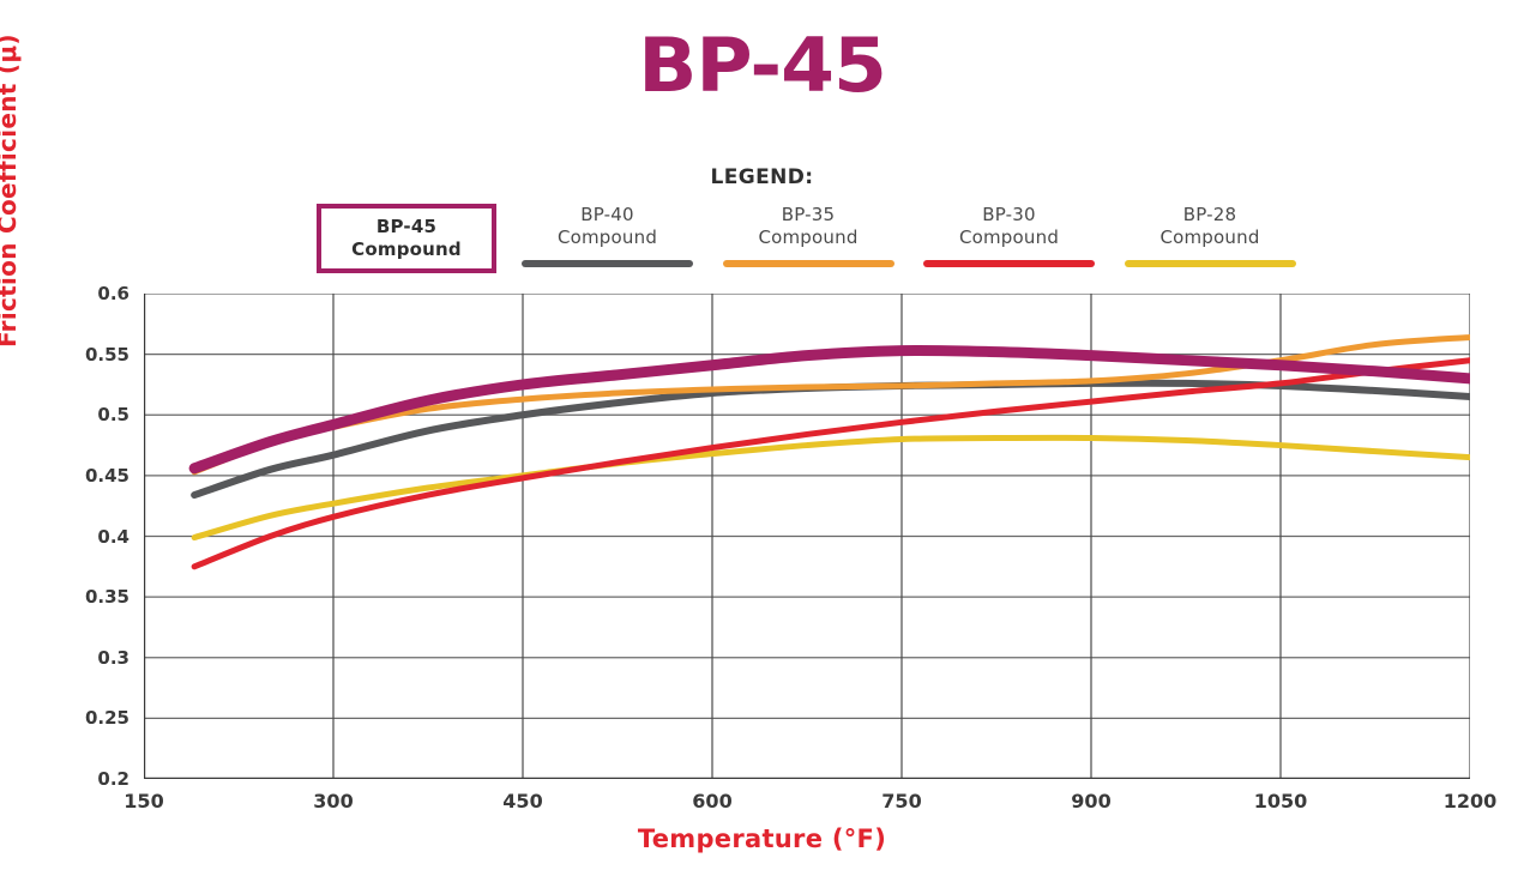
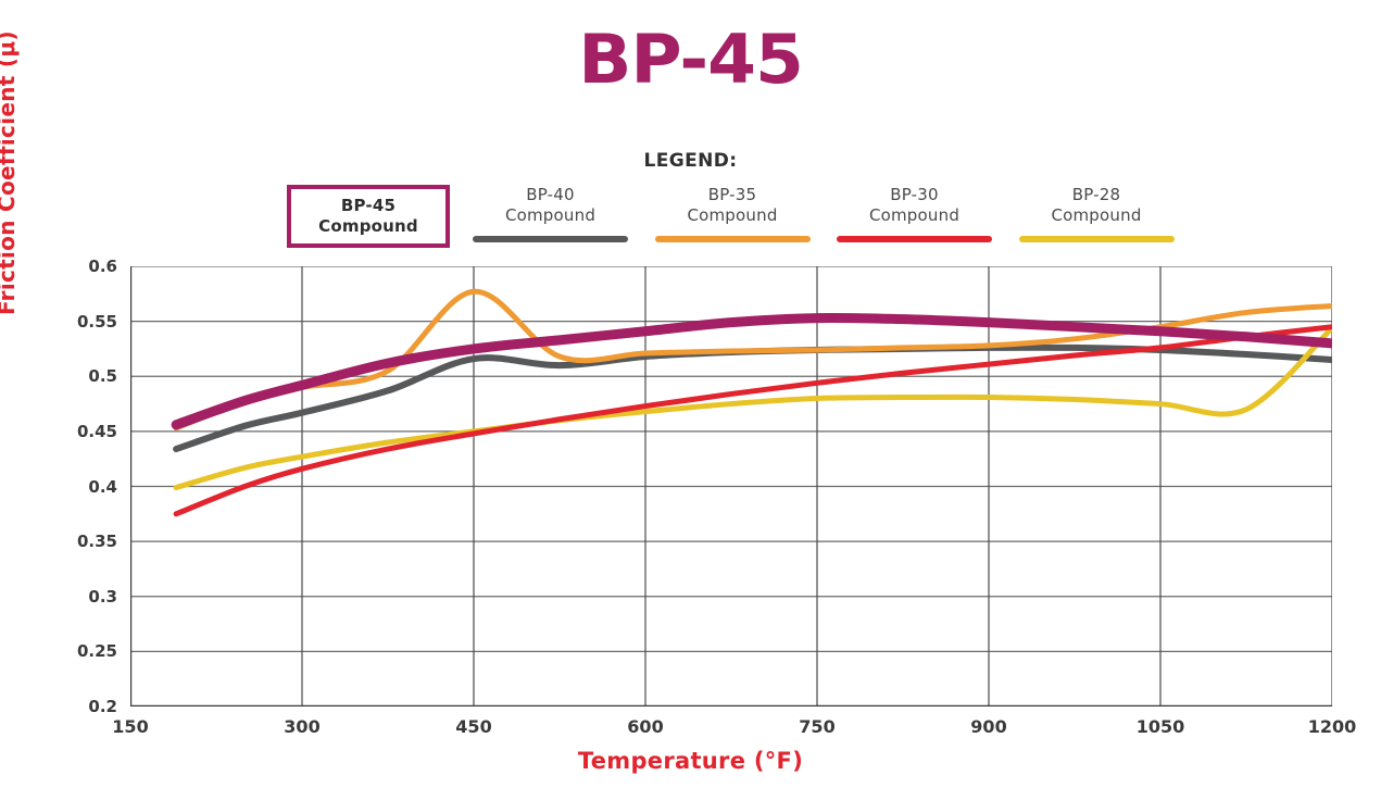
BP-35 Compound/450: 0.513 -> 0.577
BP-40 Compound/450: 0.500 -> 0.516
BP-28 Compound/1200: 0.465 -> 0.544
